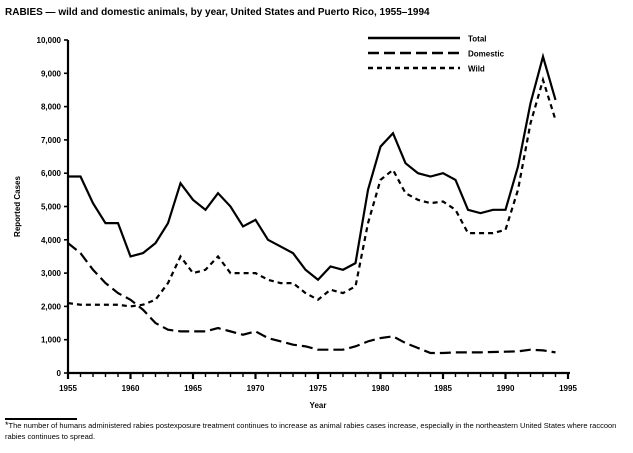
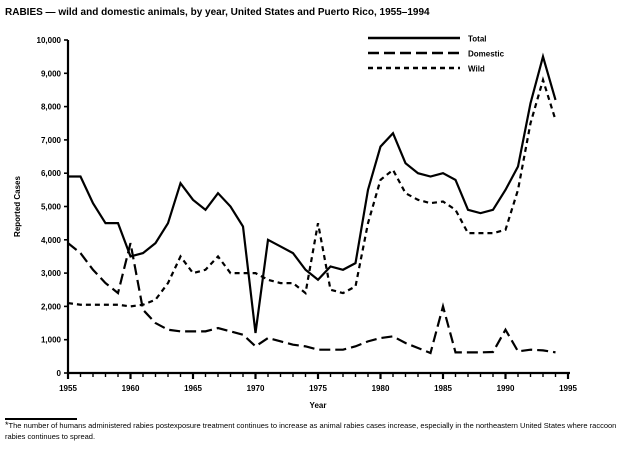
Domestic/1960: 2200 -> 3900
Total/1970: 4600 -> 1200
Domestic/1970: 1200 -> 800
Wild/1975: 2200 -> 4500
Domestic/1985: 600 -> 2000
Total/1990: 4900 -> 5500
Domestic/1990: 600 -> 1300
